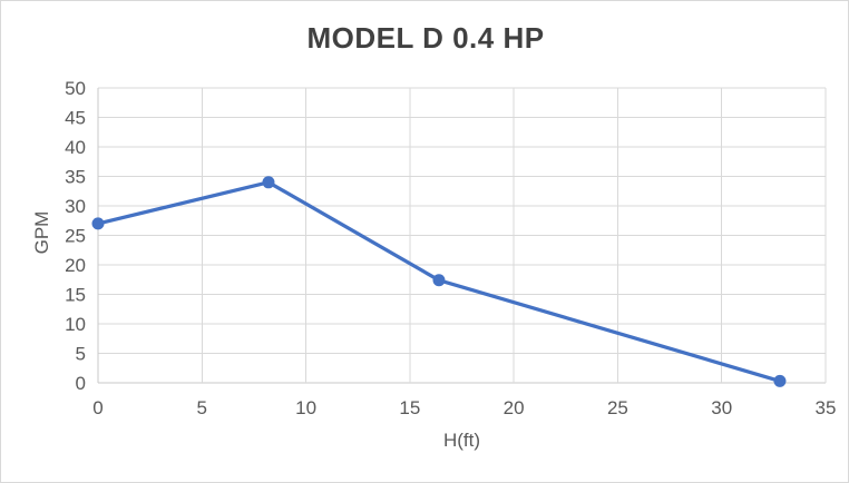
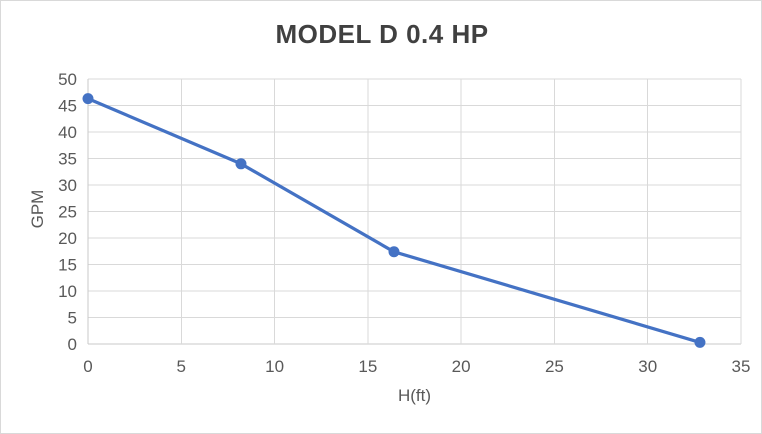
0: 27 -> 46
